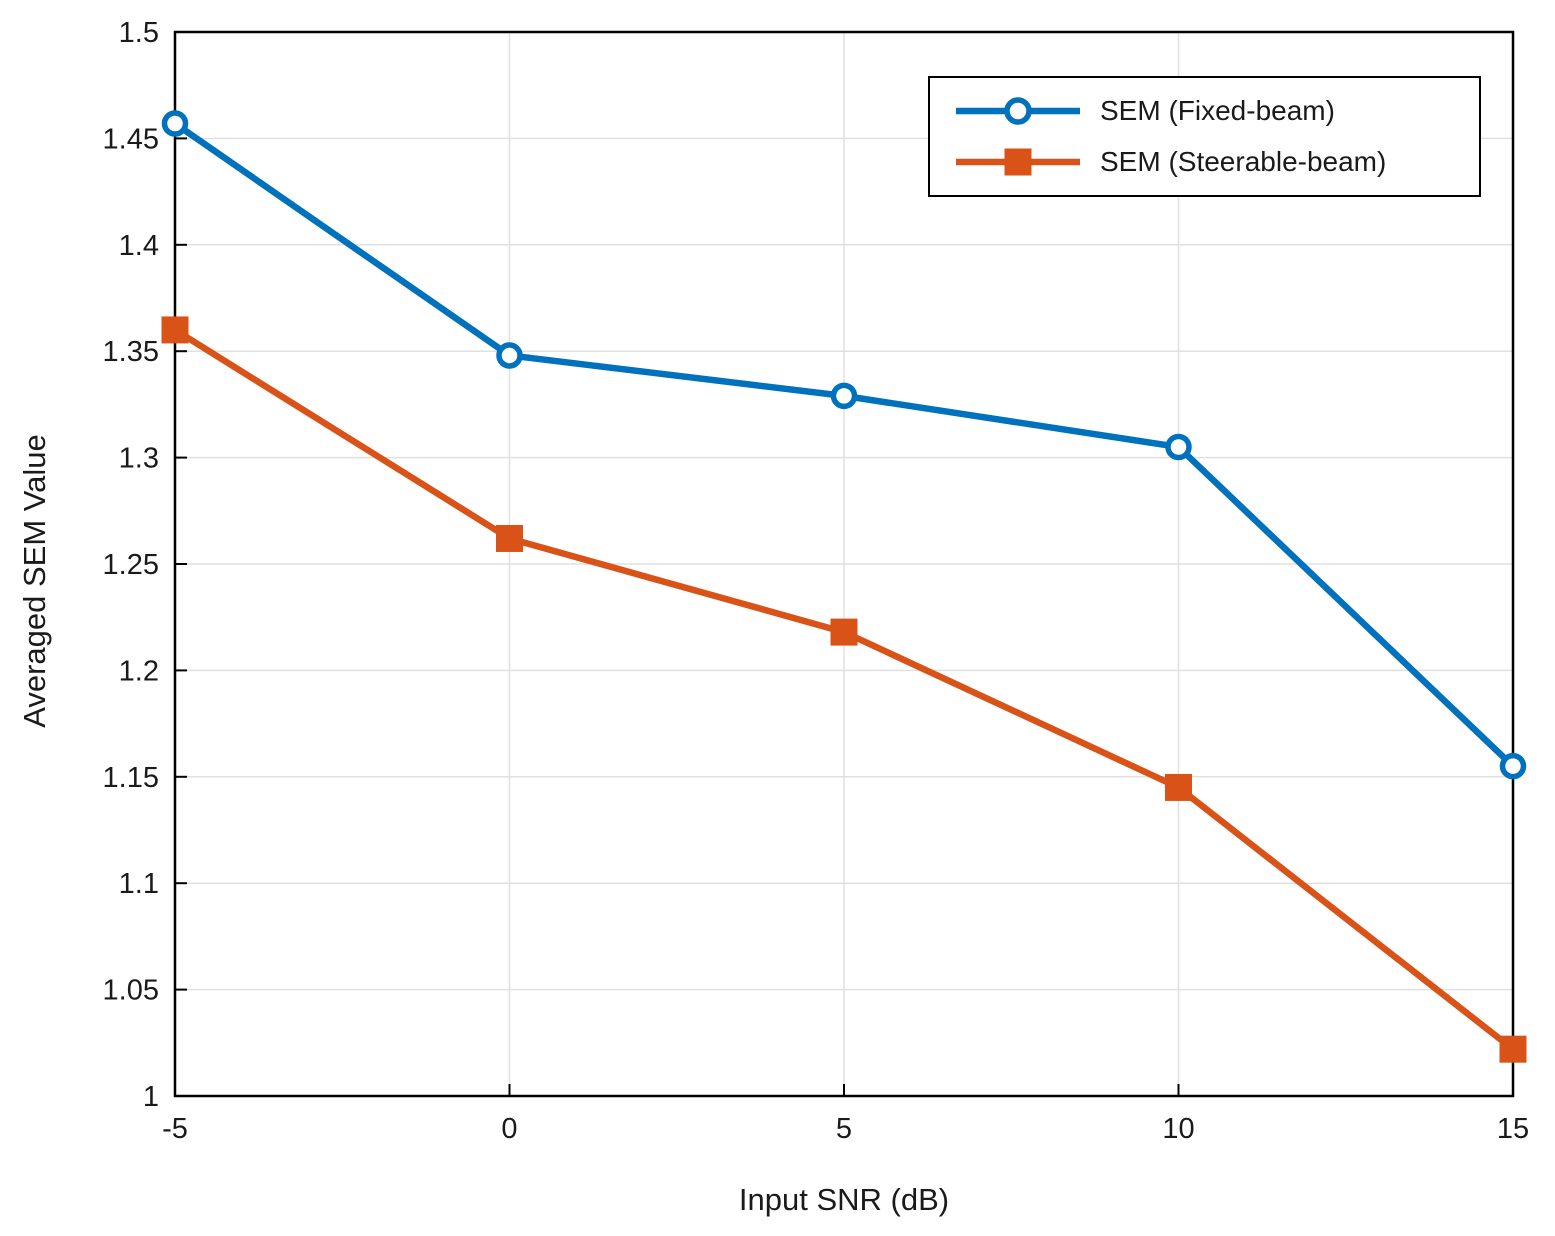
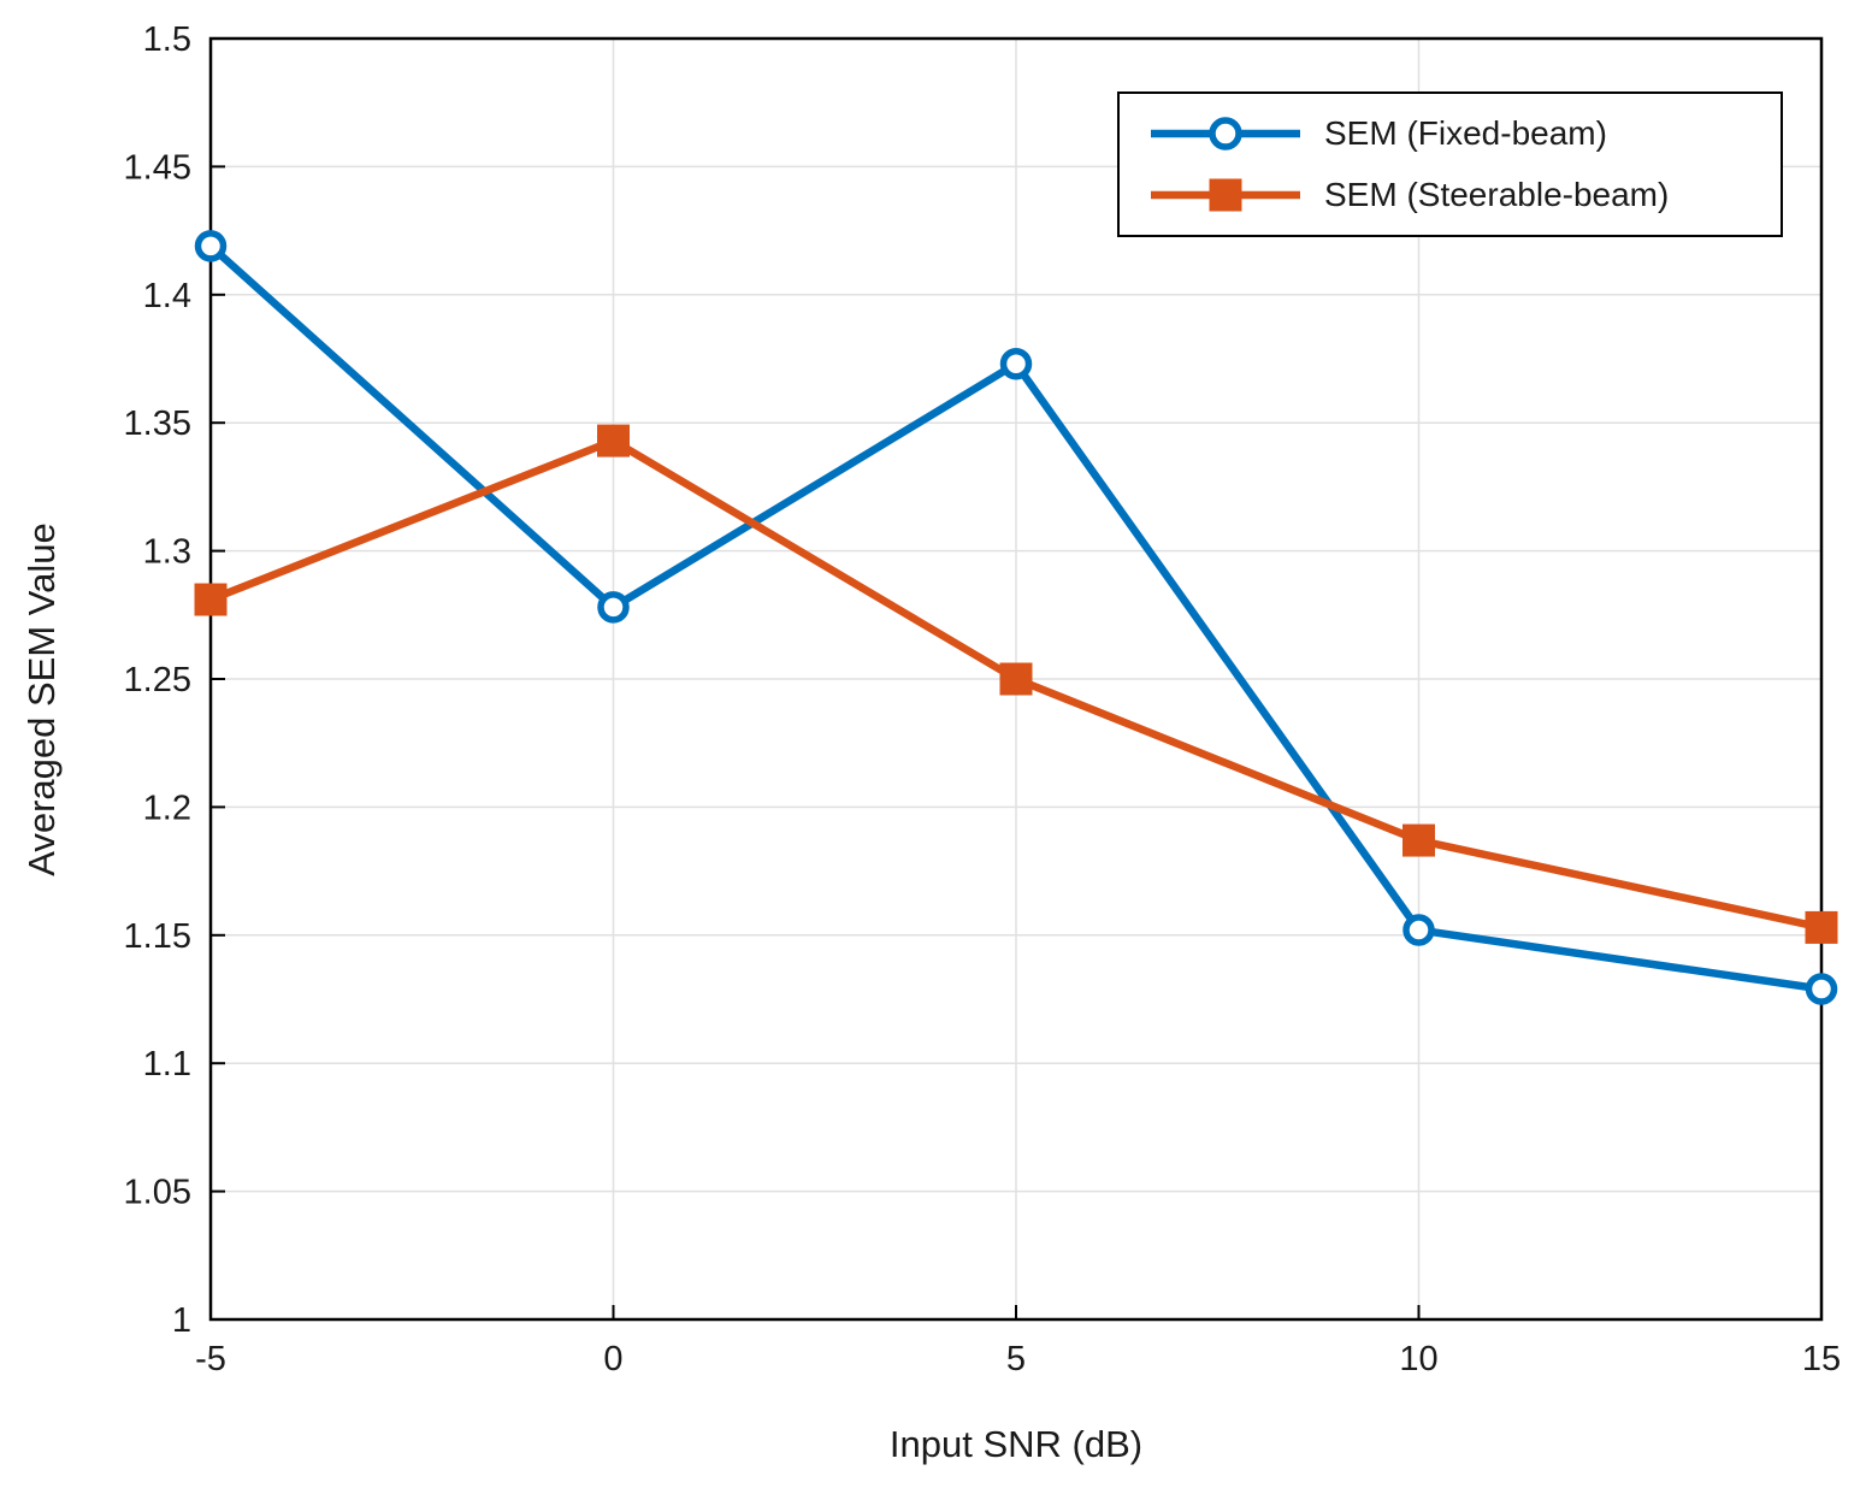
SEM (Fixed-beam)/-5: 1.457 -> 1.419
SEM (Steerable-beam)/-5: 1.360 -> 1.281
SEM (Fixed-beam)/0: 1.348 -> 1.278
SEM (Steerable-beam)/0: 1.262 -> 1.343
SEM (Fixed-beam)/5: 1.329 -> 1.373
SEM (Steerable-beam)/5: 1.218 -> 1.250
SEM (Fixed-beam)/10: 1.305 -> 1.152
SEM (Steerable-beam)/10: 1.145 -> 1.187
SEM (Fixed-beam)/15: 1.155 -> 1.129
SEM (Steerable-beam)/15: 1.022 -> 1.153
